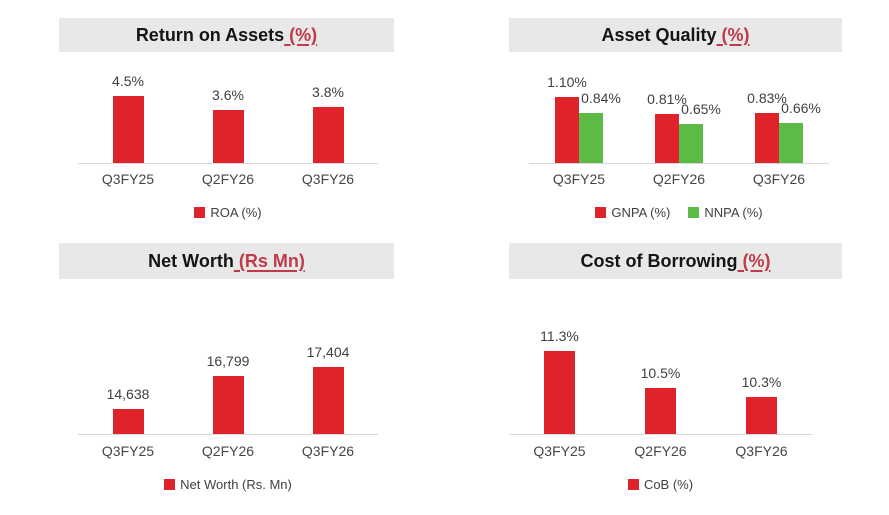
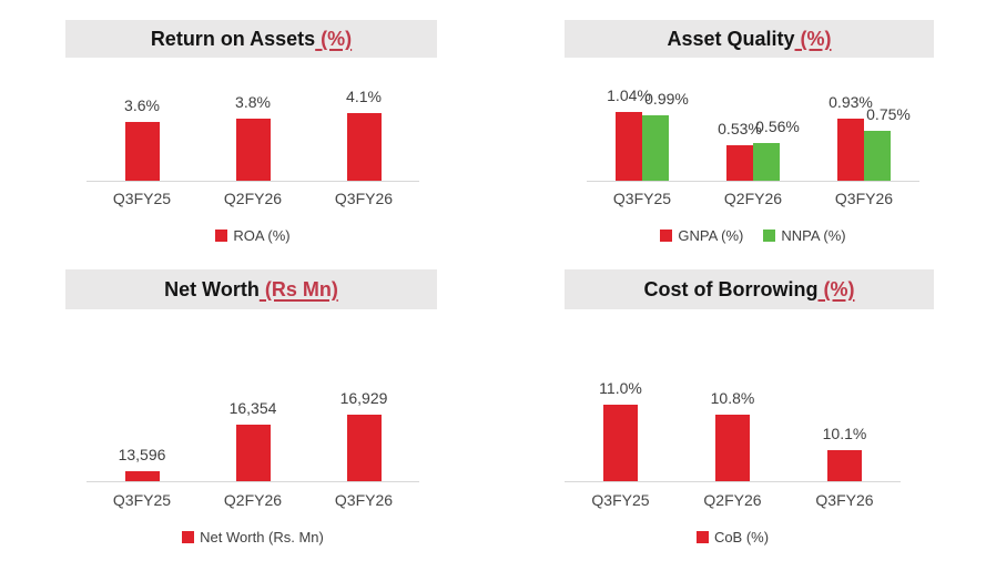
Return on Assets/Q3FY25: 4.5% -> 3.6%
Return on Assets/Q2FY26: 3.6% -> 3.8%
Return on Assets/Q3FY26: 3.8% -> 4.1%
Asset Quality/GNPA (%)/Q3FY25: 1.10% -> 1.04%
Asset Quality/NNPA (%)/Q3FY25: 0.84% -> 0.99%
Asset Quality/GNPA (%)/Q2FY26: 0.81% -> 0.53%
Asset Quality/NNPA (%)/Q2FY26: 0.65% -> 0.56%
Asset Quality/GNPA (%)/Q3FY26: 0.83% -> 0.93%
Asset Quality/NNPA (%)/Q3FY26: 0.66% -> 0.75%
Net Worth/Q3FY25: 14,638 -> 13,596
Net Worth/Q2FY26: 16,799 -> 16,354
Net Worth/Q3FY26: 17,404 -> 16,929
Cost of Borrowing/Q3FY25: 11.3% -> 11.0%
Cost of Borrowing/Q2FY26: 10.5% -> 10.8%
Cost of Borrowing/Q3FY26: 10.3% -> 10.1%
